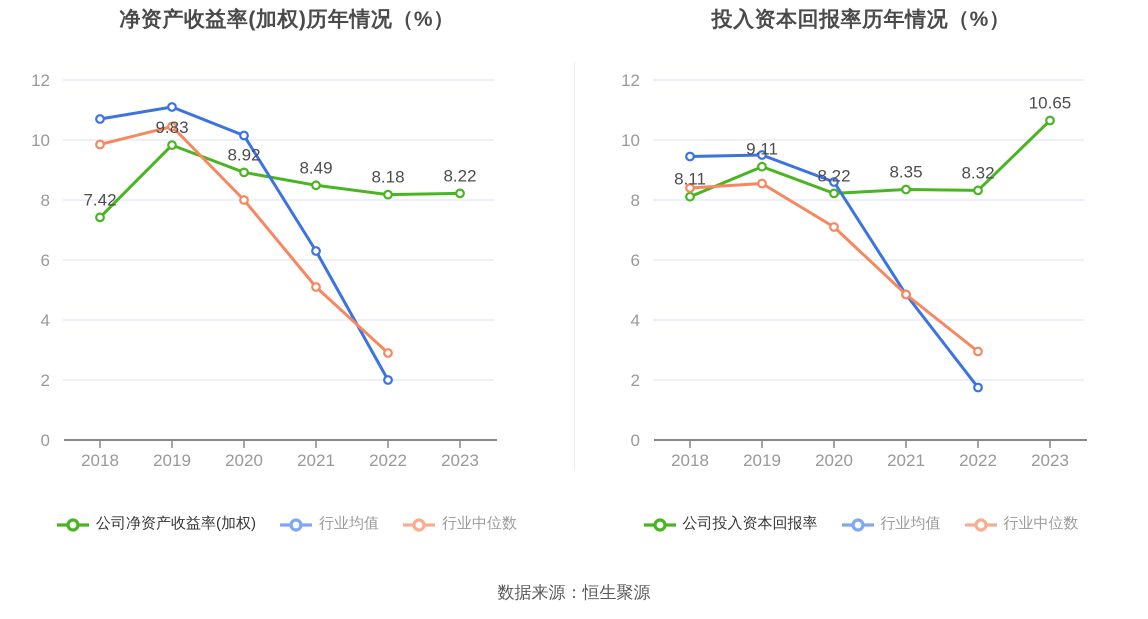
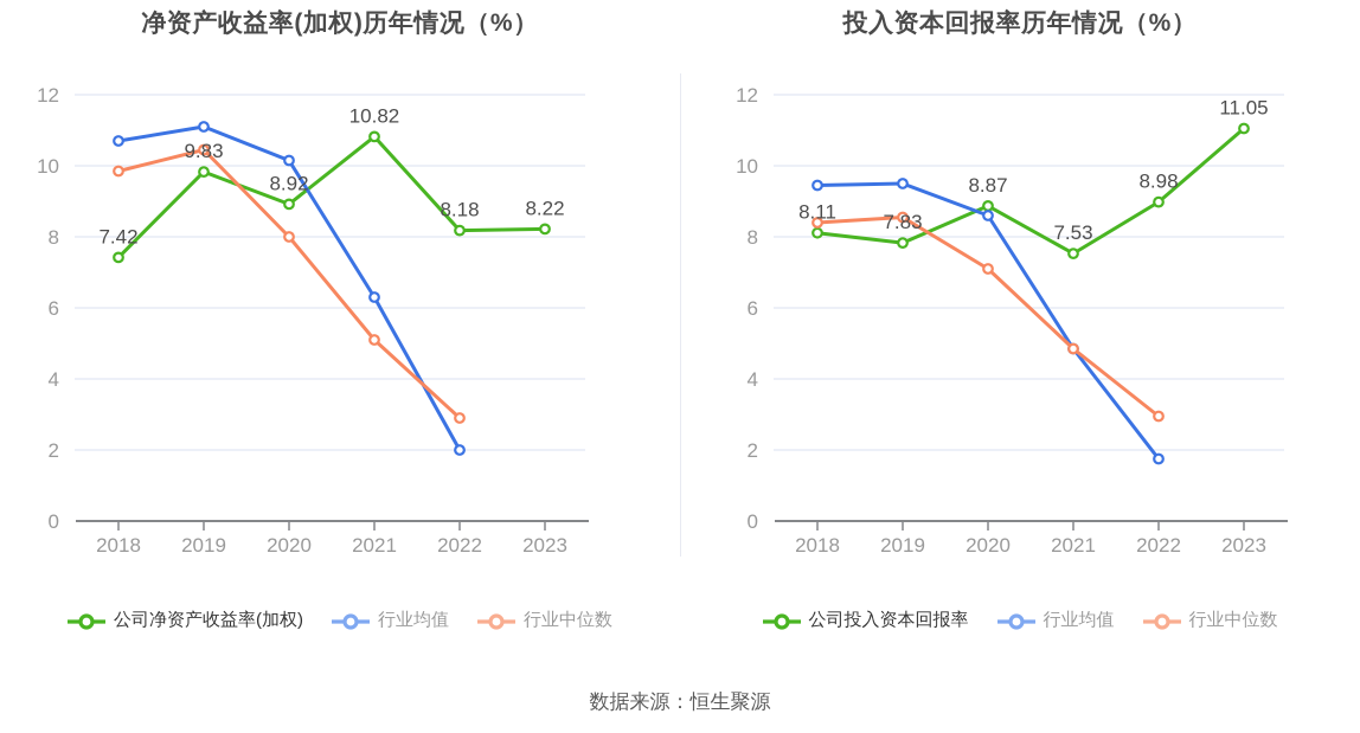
净资产收益率(加权)历年情况（%）/公司净资产收益率(加权)/2021: 8.49 -> 10.82
投入资本回报率历年情况（%）/公司投入资本回报率/2019: 9.11 -> 7.83
投入资本回报率历年情况（%）/公司投入资本回报率/2020: 8.22 -> 8.87
投入资本回报率历年情况（%）/公司投入资本回报率/2021: 8.35 -> 7.53
投入资本回报率历年情况（%）/公司投入资本回报率/2022: 8.32 -> 8.98
投入资本回报率历年情况（%）/公司投入资本回报率/2023: 10.65 -> 11.05
